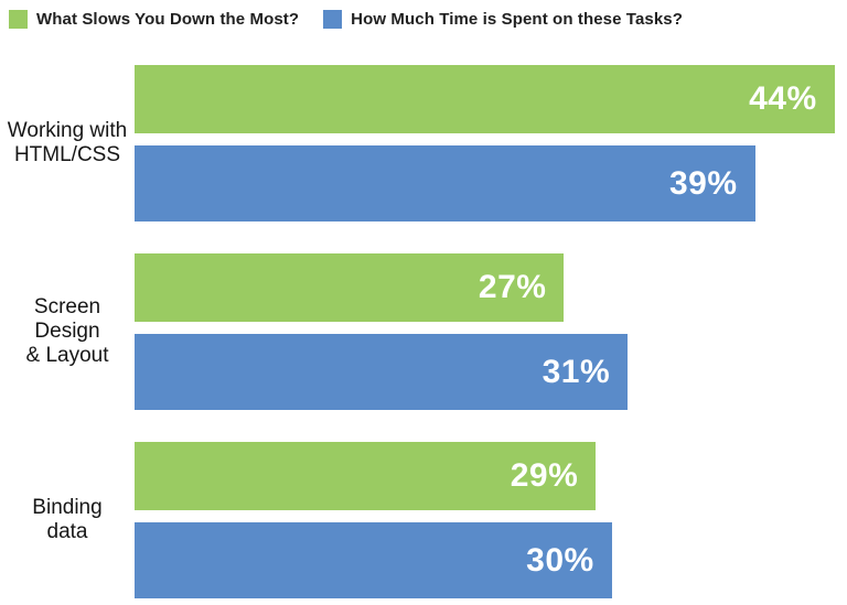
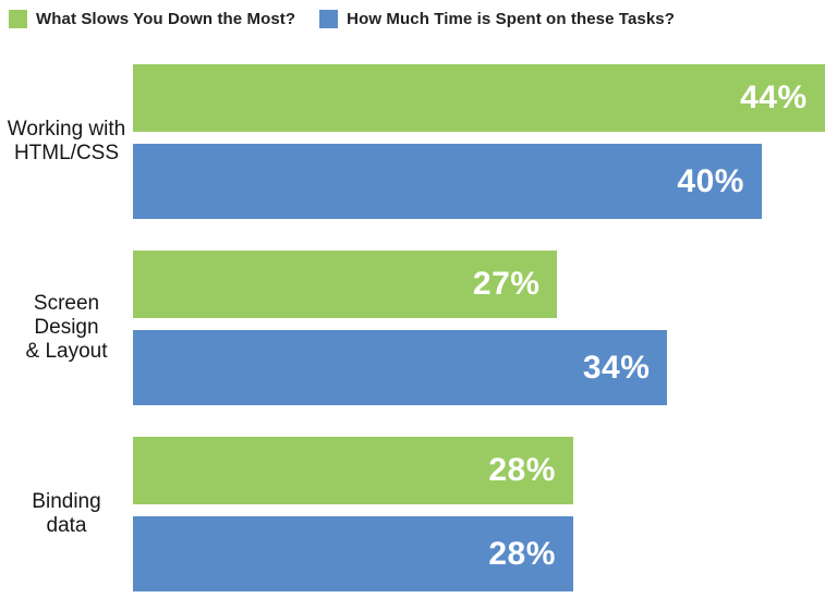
How Much Time is Spent on these Tasks?/Working with HTML/CSS: 39% -> 40%
How Much Time is Spent on these Tasks?/Screen Design & Layout: 31% -> 34%
What Slows You Down the Most?/Binding data: 29% -> 28%
How Much Time is Spent on these Tasks?/Binding data: 30% -> 28%
